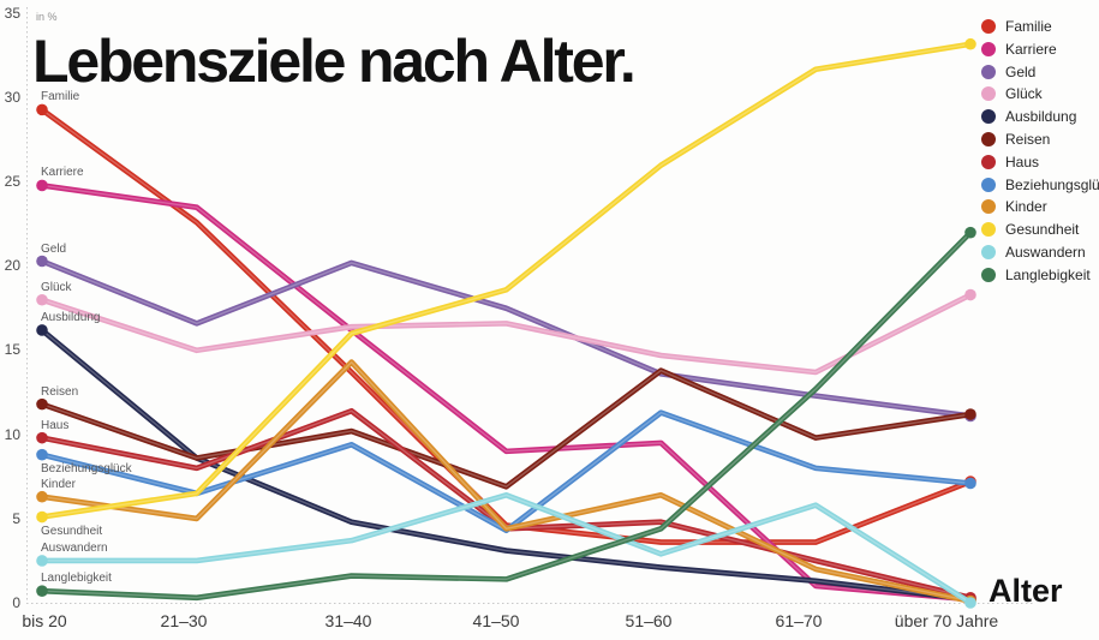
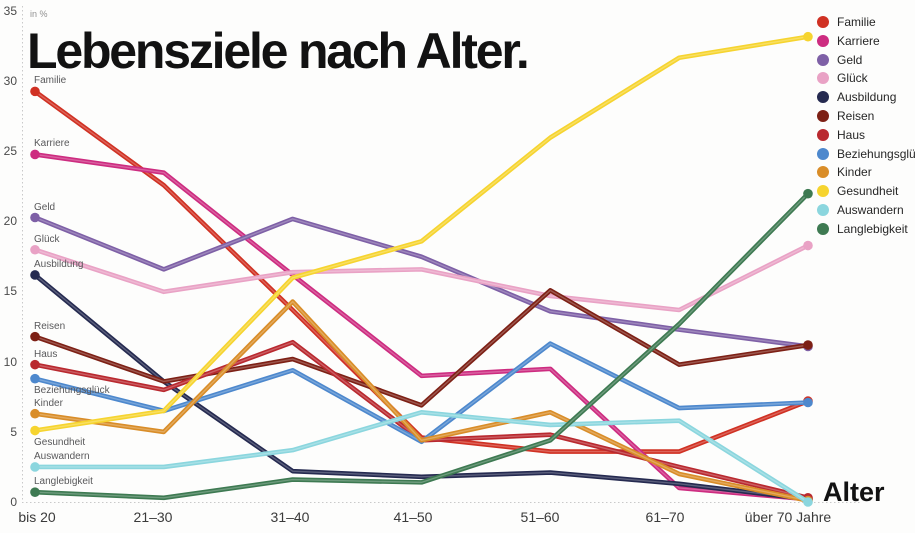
Ausbildung/31–40: 4.8 -> 2.2
Ausbildung/41–50: 3.1 -> 1.8
Reisen/51–60: 13.8 -> 15.1
Auswandern/51–60: 2.9 -> 5.5
Beziehungsglück/61–70: 8.0 -> 6.7
